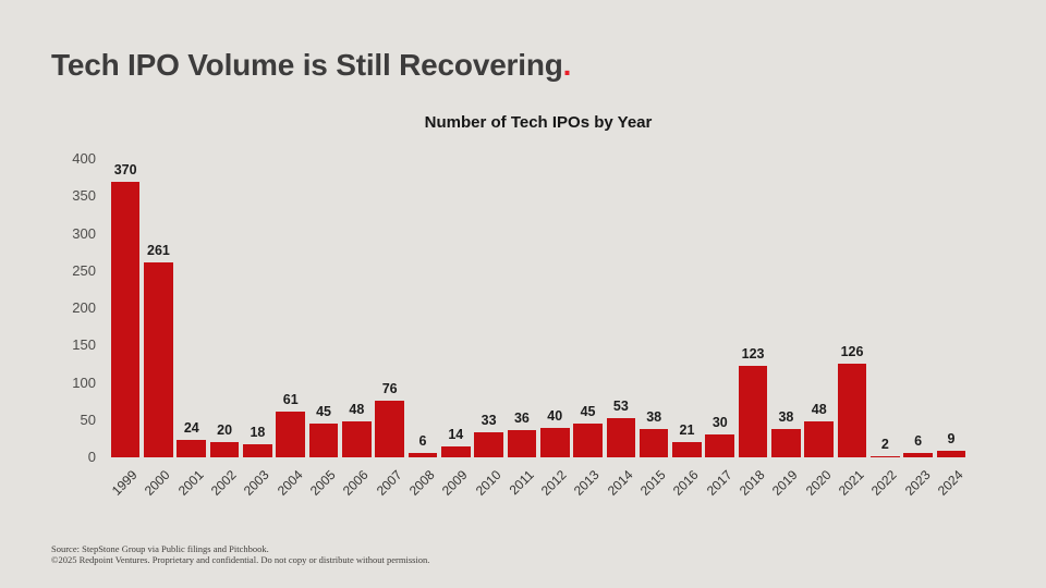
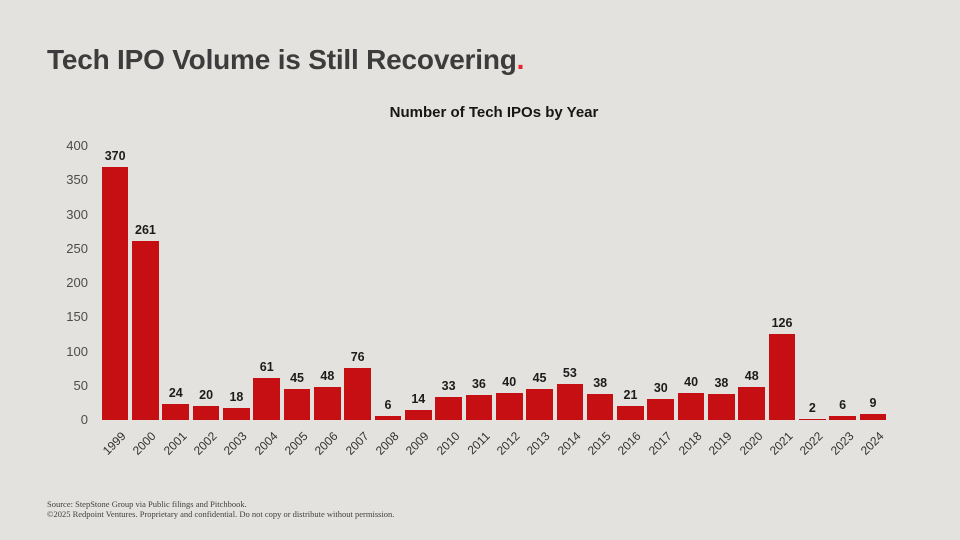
2018: 123 -> 40
